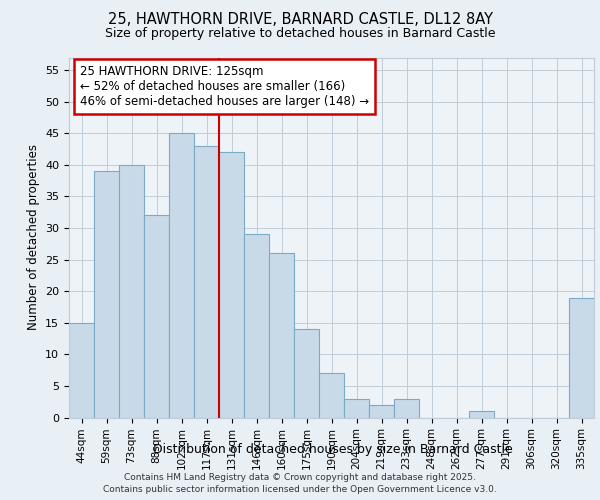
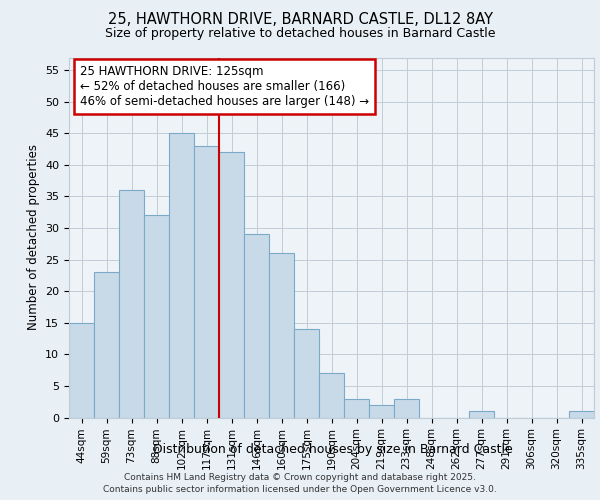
59sqm: 39 -> 23
73sqm: 40 -> 36
335sqm: 19 -> 1
